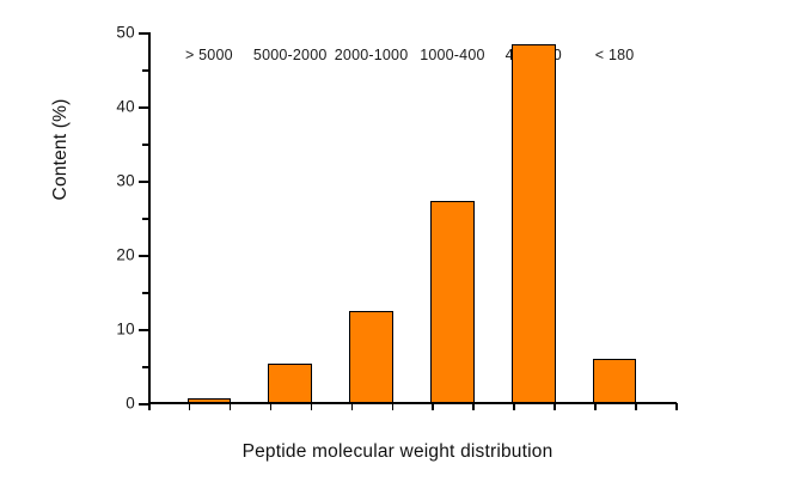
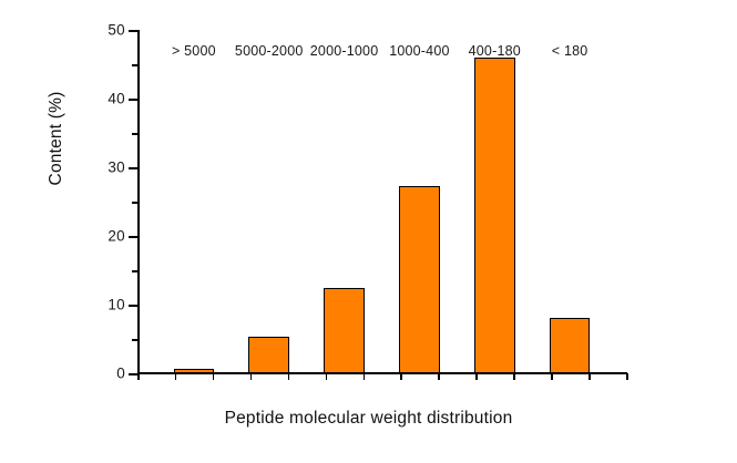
400-180: 48 -> 46
< 180: 6 -> 8
